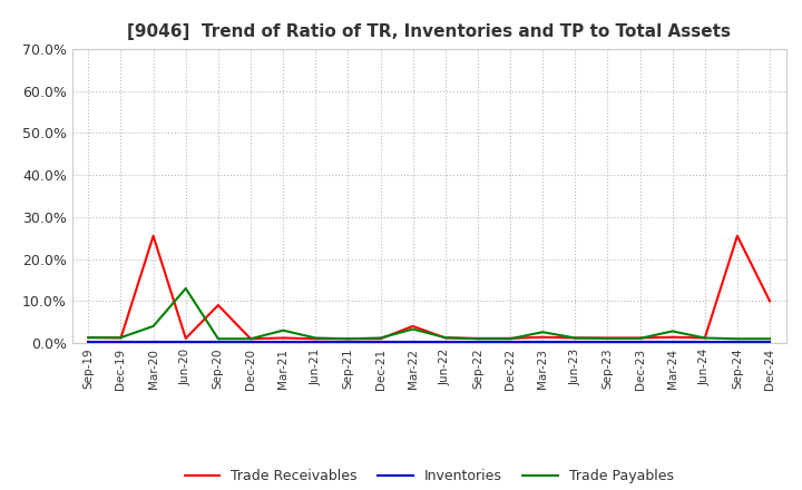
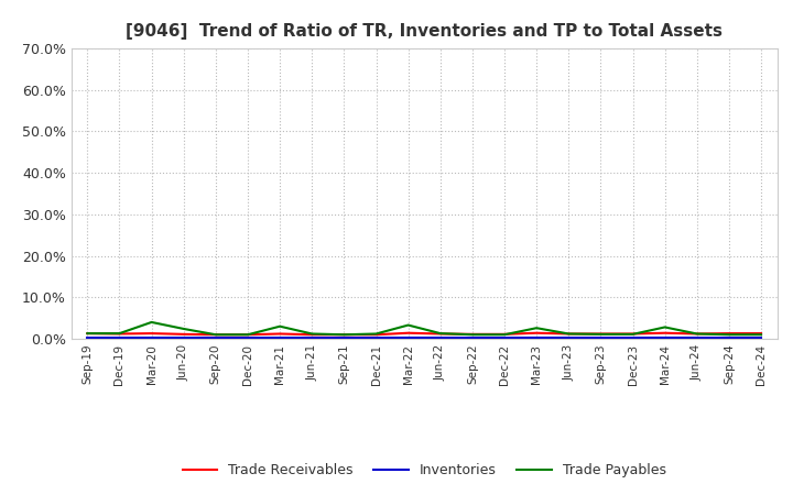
Trade Receivables/Mar-20: 25.5% -> 1.3%
Trade Payables/Jun-20: 13.0% -> 2.4%
Trade Receivables/Sep-20: 9.0% -> 1.0%
Trade Receivables/Mar-22: 4.0% -> 1.4%
Trade Receivables/Sep-24: 25.5% -> 1.3%
Trade Receivables/Dec-24: 10.0% -> 1.3%
